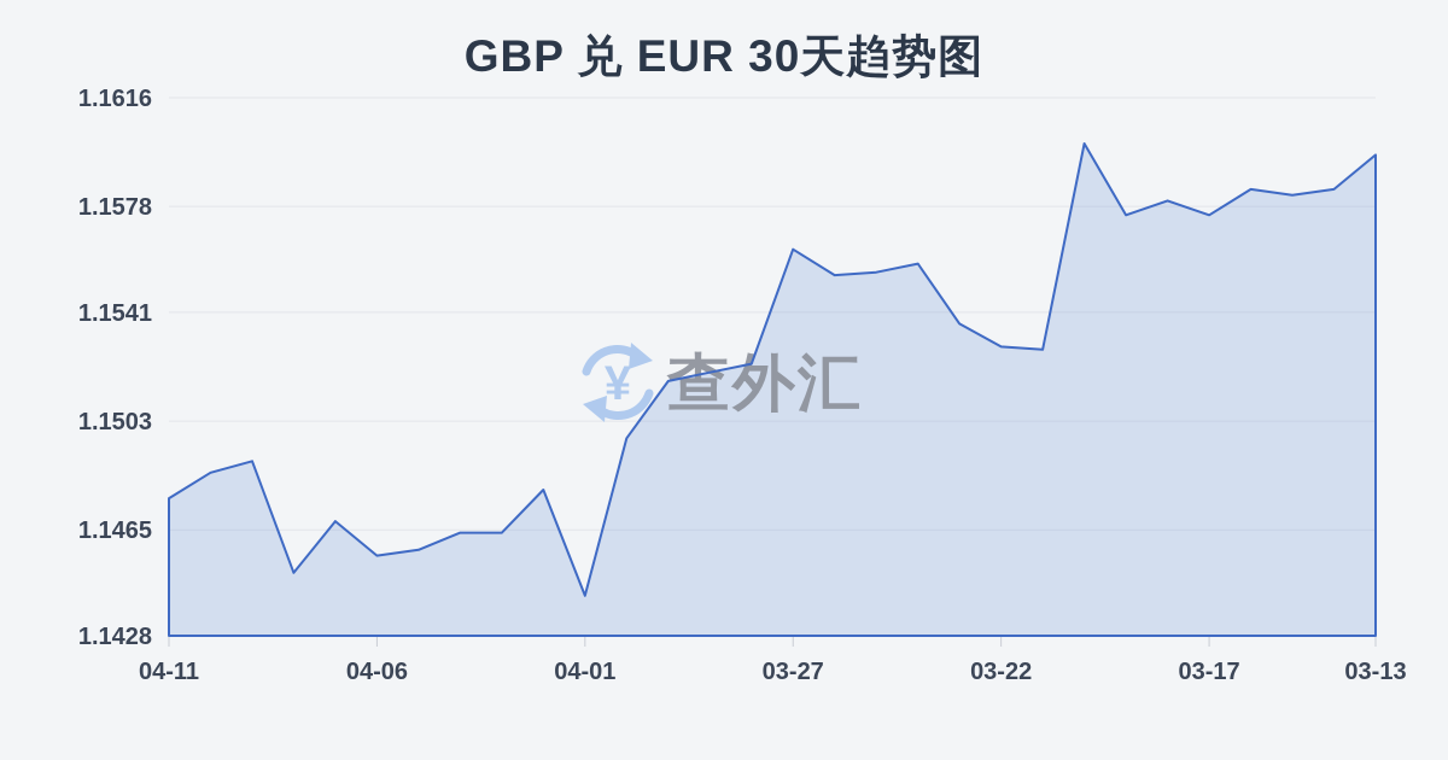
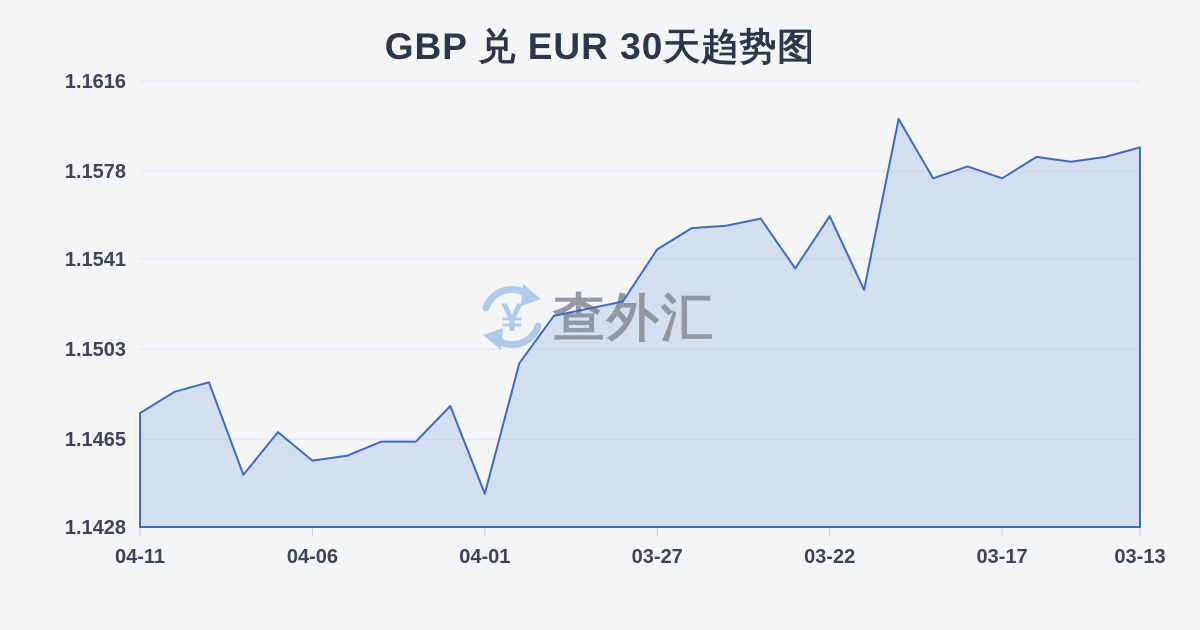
03-27: 1.1563 -> 1.1545
03-22: 1.1529 -> 1.1559
03-13: 1.1596 -> 1.1588
